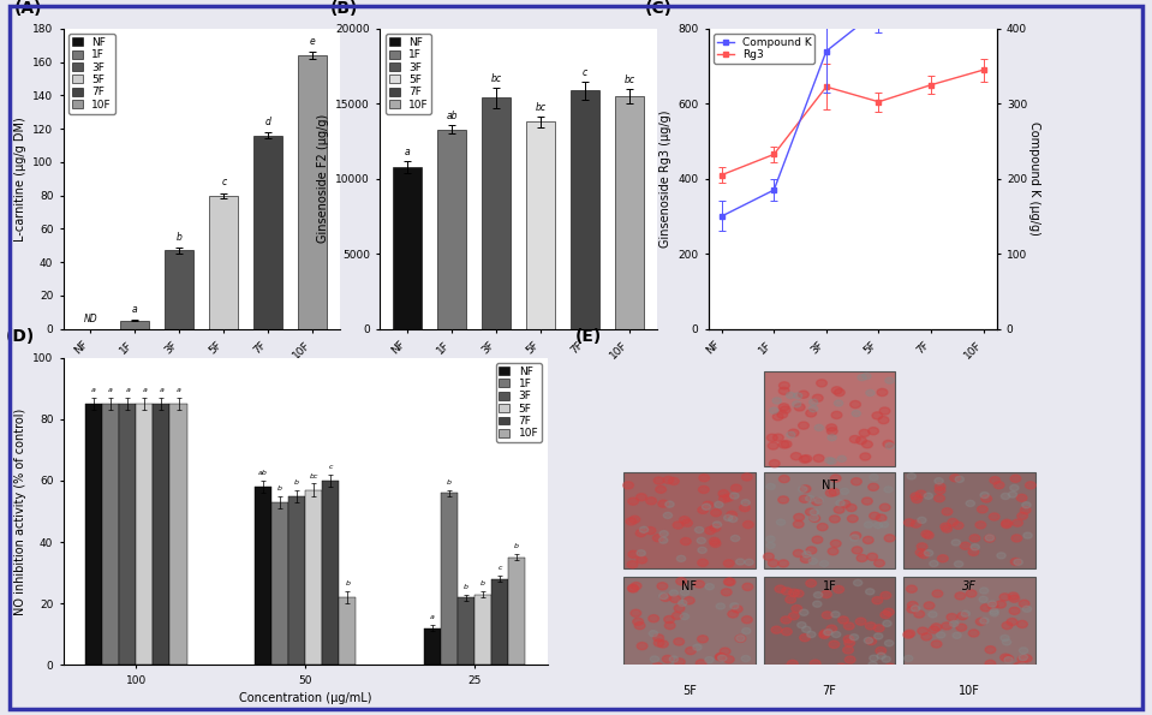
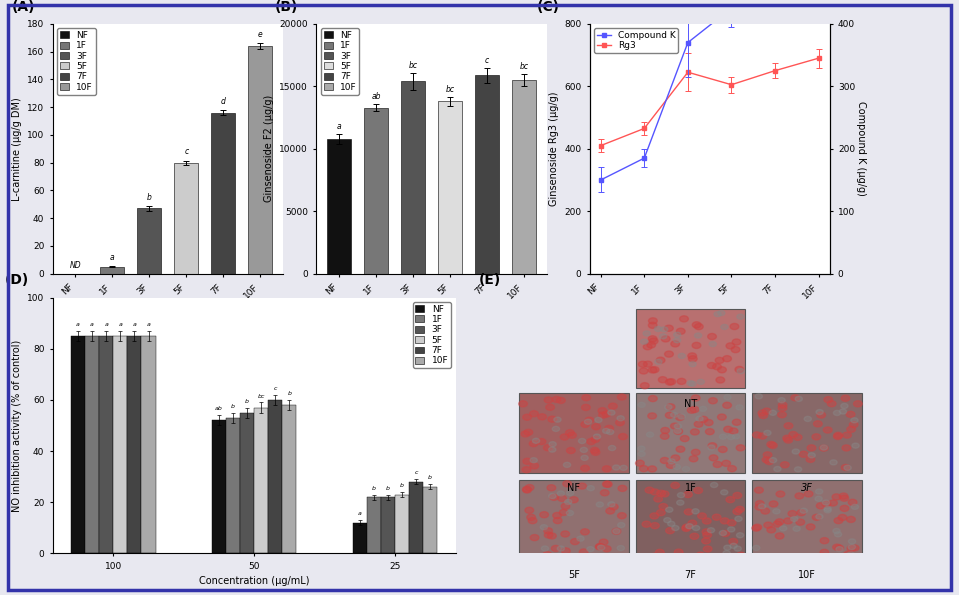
NF/50: 58 -> 52
10F/50: 22 -> 58
1F/25: 56 -> 22
10F/25: 35 -> 26
